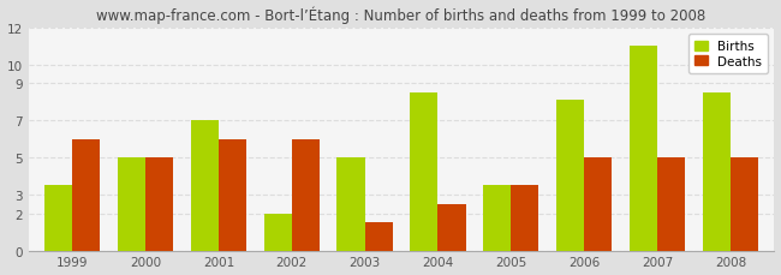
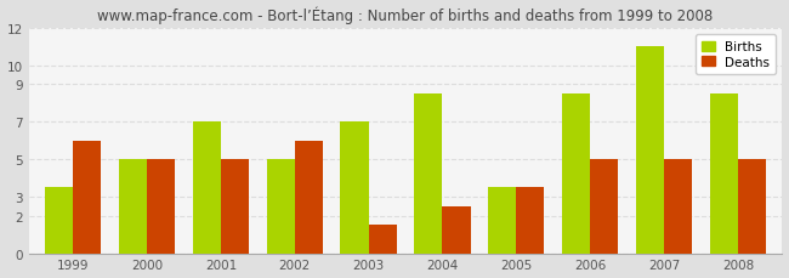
Deaths/2001: 6.0 -> 5.0
Births/2002: 2.0 -> 5.0
Births/2003: 5.0 -> 7.0
Births/2006: 8.1 -> 8.5
